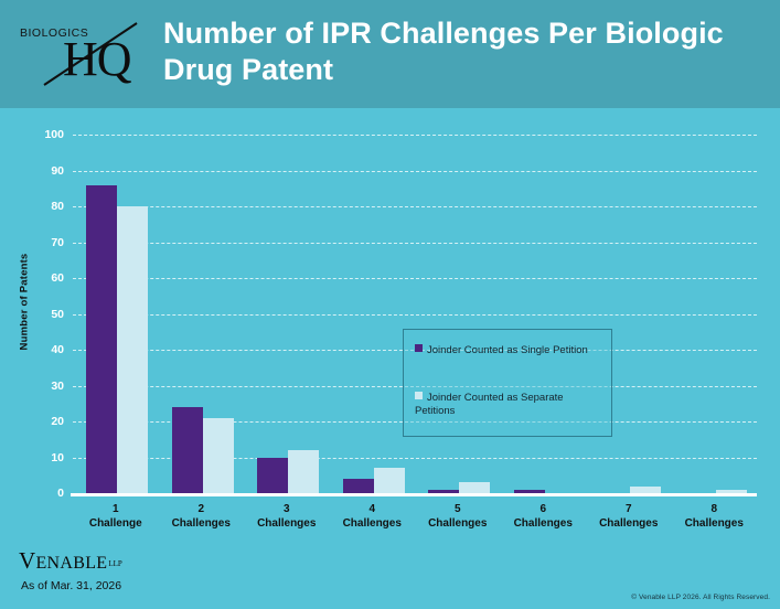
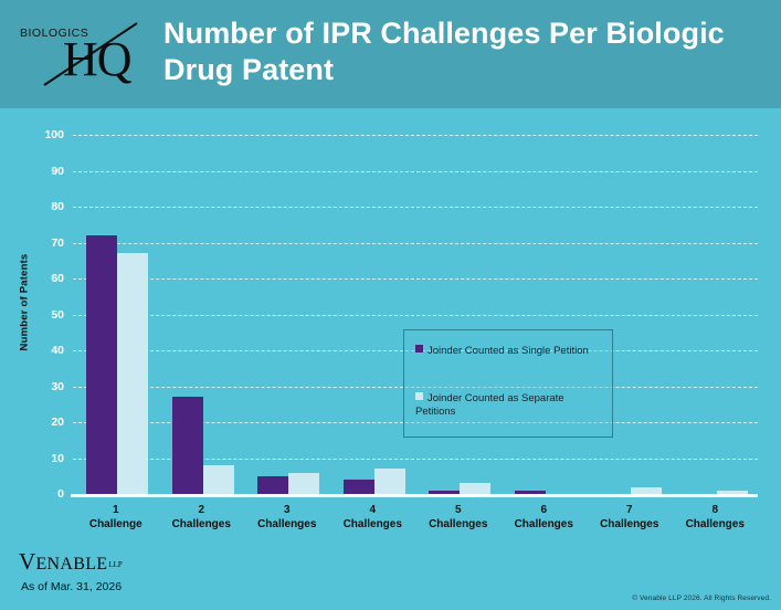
Joinder Counted as Single Petition/1 Challenge: 86 -> 72
Joinder Counted as Separate Petitions/1 Challenge: 80 -> 67
Joinder Counted as Single Petition/2 Challenges: 24 -> 27
Joinder Counted as Separate Petitions/2 Challenges: 21 -> 8
Joinder Counted as Single Petition/3 Challenges: 10 -> 5
Joinder Counted as Separate Petitions/3 Challenges: 12 -> 6
